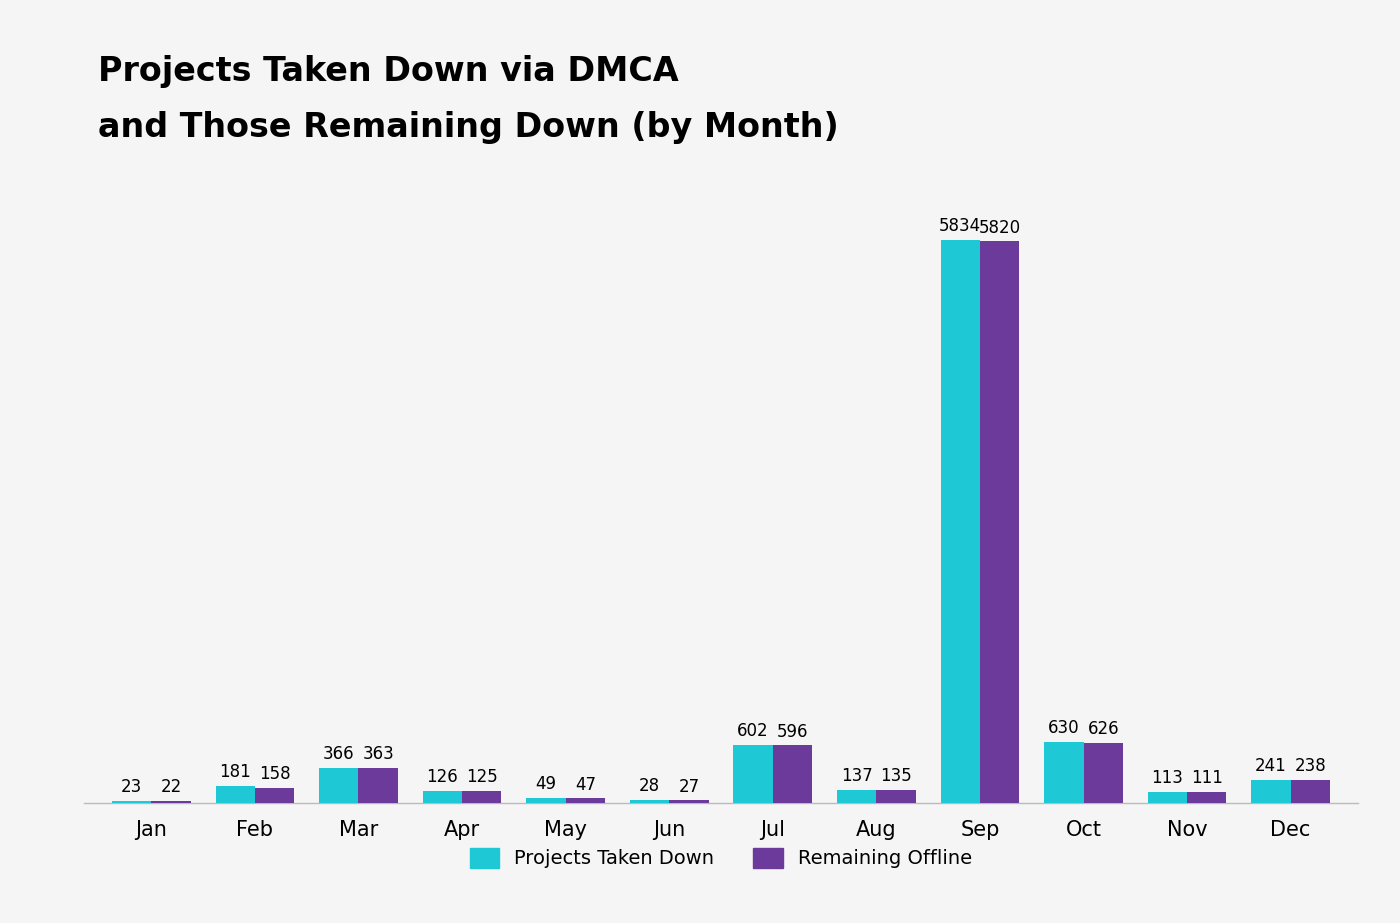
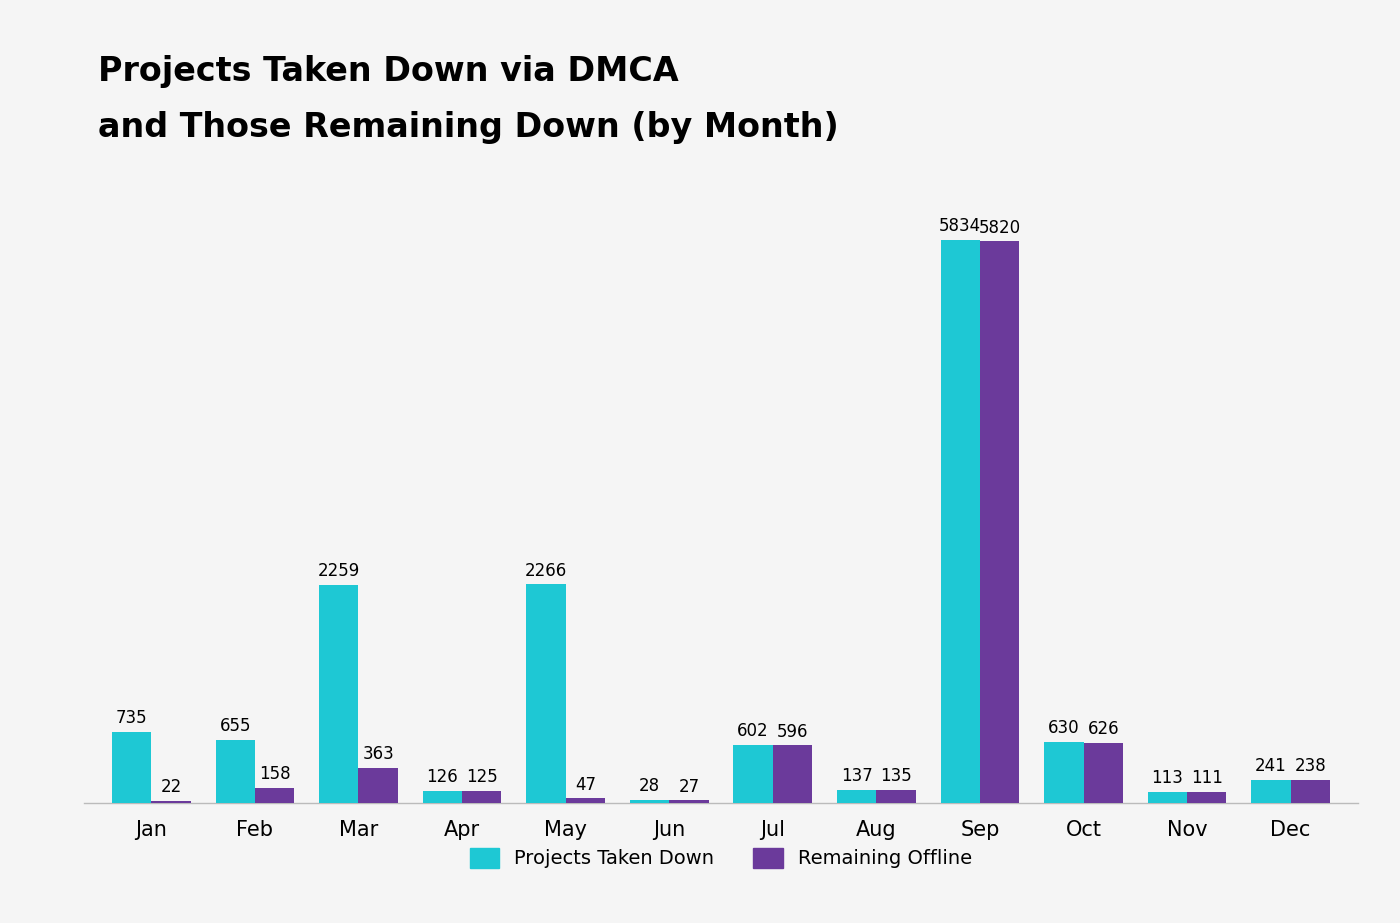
Projects Taken Down/Jan: 23 -> 735
Projects Taken Down/Feb: 181 -> 655
Projects Taken Down/Mar: 366 -> 2259
Projects Taken Down/May: 49 -> 2266
